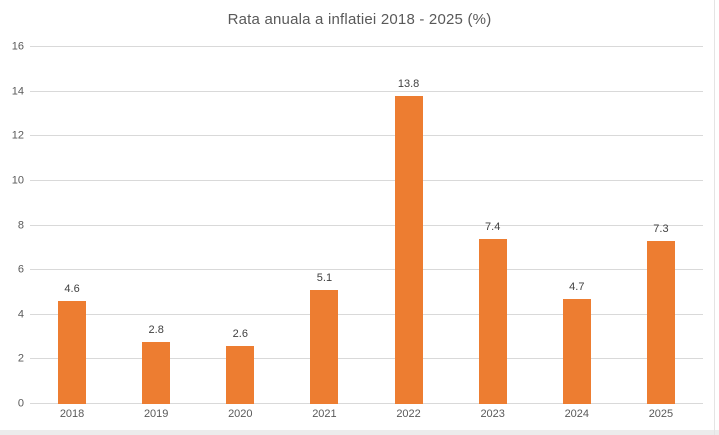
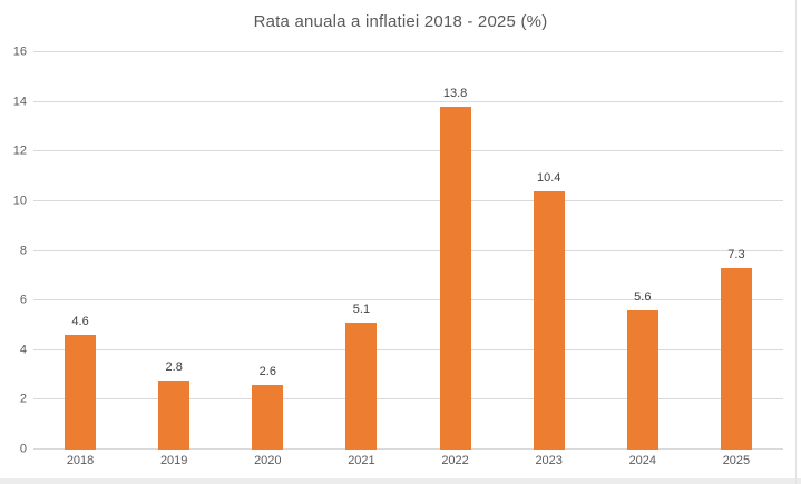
2023: 7.4 -> 10.4
2024: 4.7 -> 5.6
